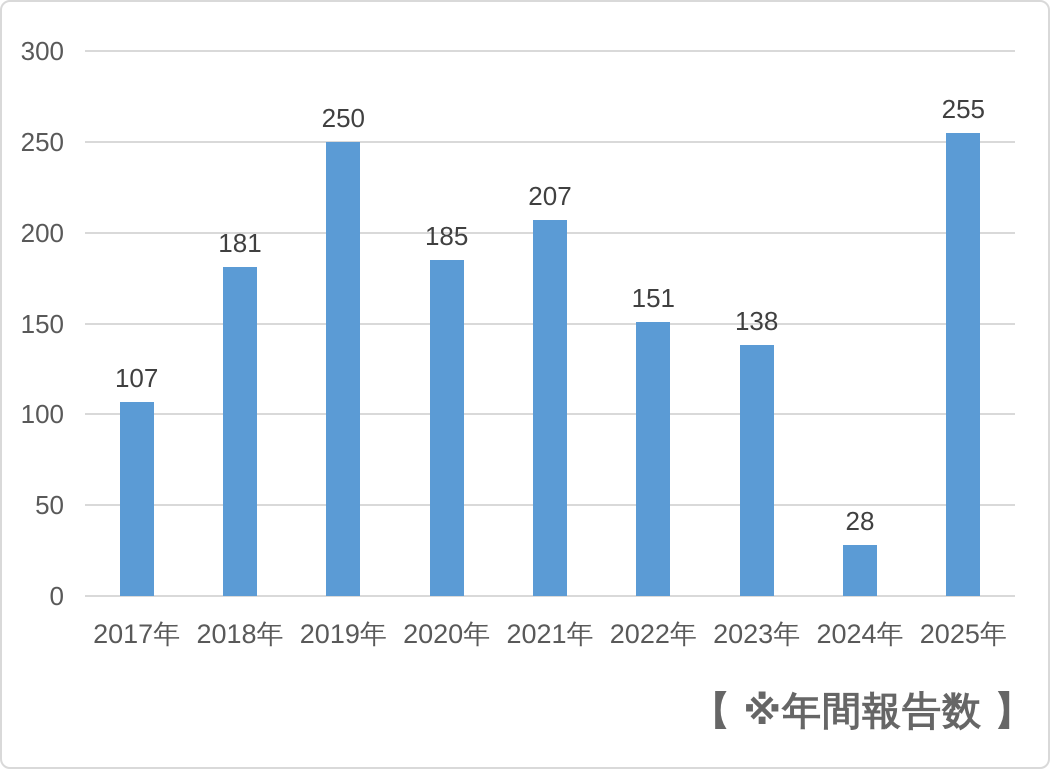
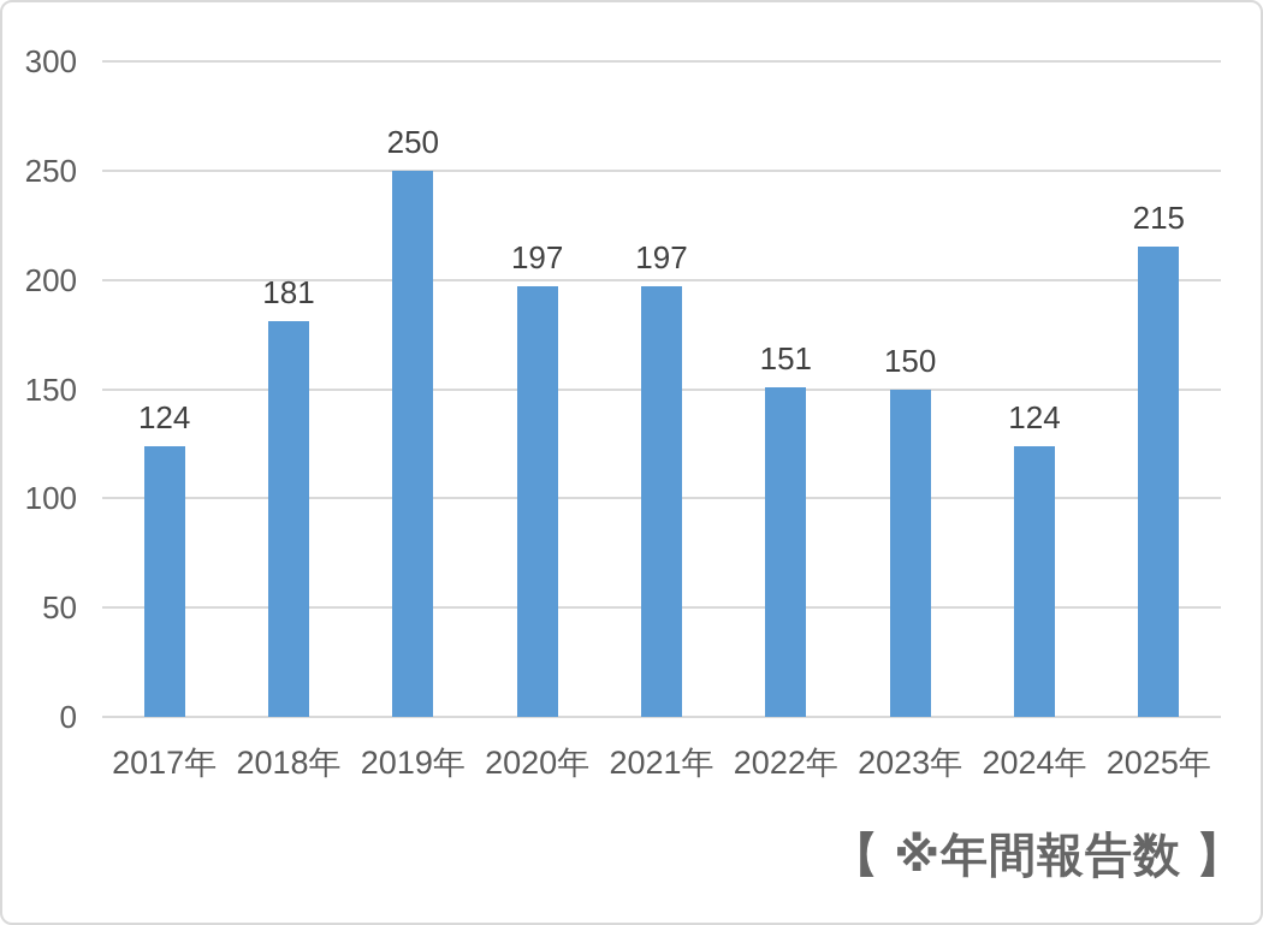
2017年: 107 -> 124
2020年: 185 -> 197
2021年: 207 -> 197
2023年: 138 -> 150
2024年: 28 -> 124
2025年: 255 -> 215
